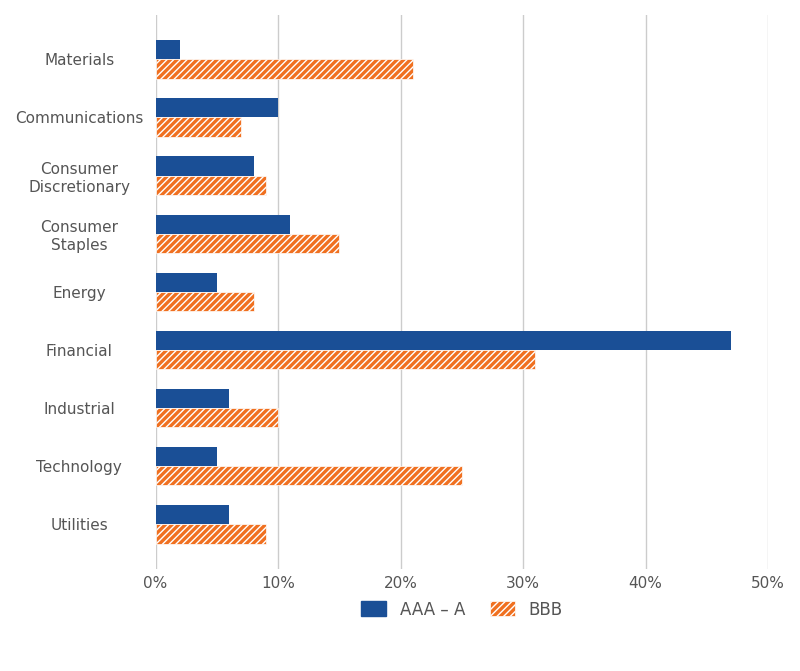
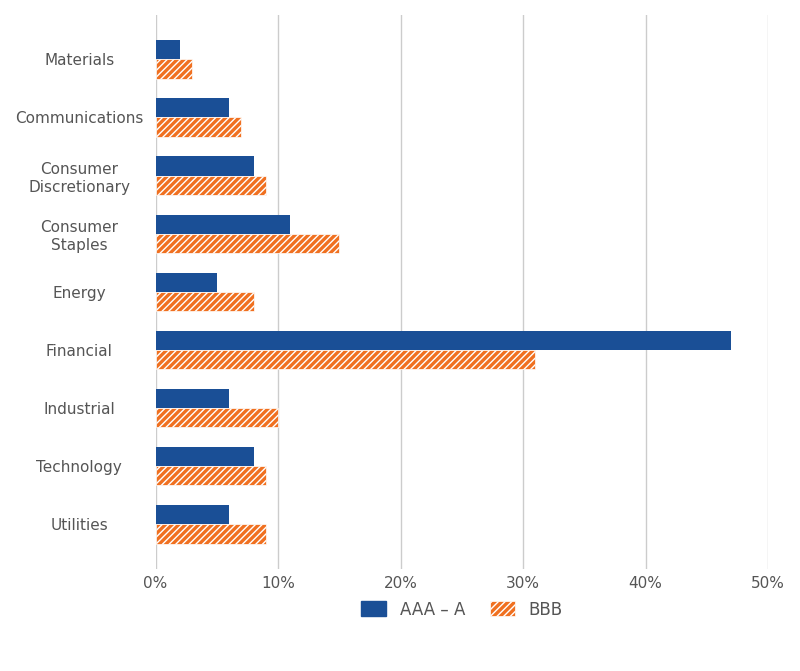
BBB/Materials: 21% -> 3%
AAA – A/Communications: 10% -> 6%
AAA – A/Technology: 5% -> 8%
BBB/Technology: 25% -> 9%
